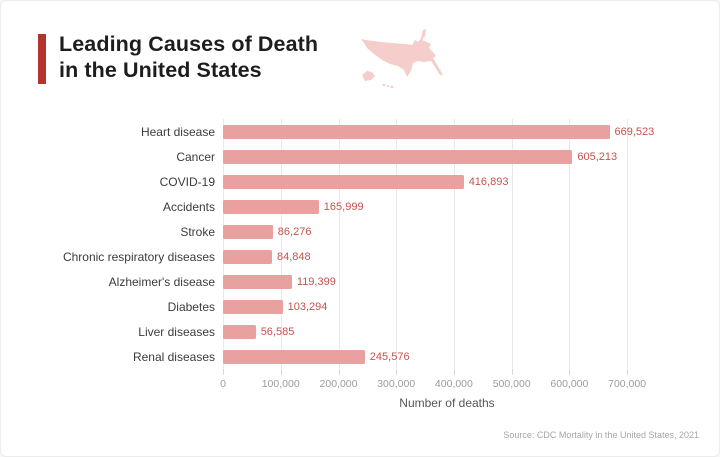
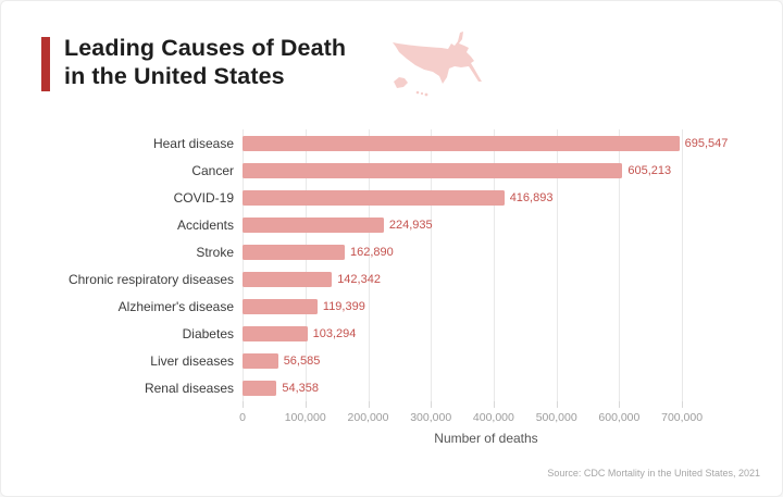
Heart disease: 669,523 -> 695,547
Accidents: 165,999 -> 224,935
Stroke: 86,276 -> 162,890
Chronic respiratory diseases: 84,848 -> 142,342
Renal diseases: 245,576 -> 54,358
